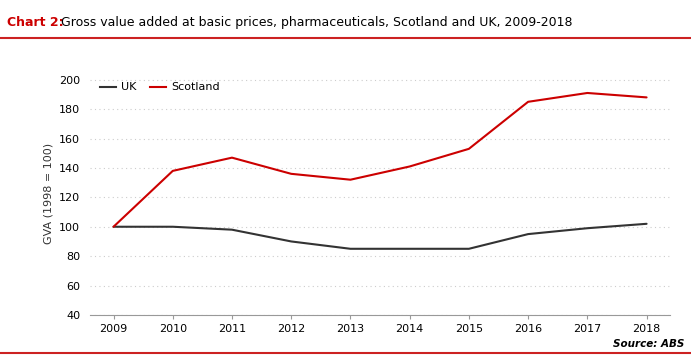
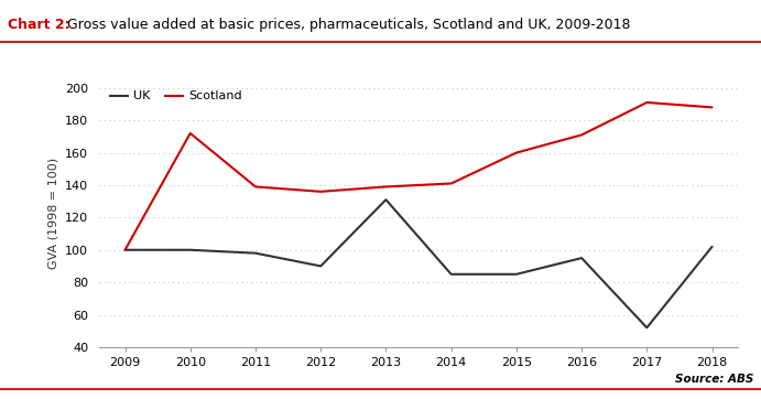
Scotland/2010: 138 -> 172
Scotland/2011: 147 -> 139
UK/2013: 85 -> 131
Scotland/2013: 132 -> 139
Scotland/2015: 153 -> 160
Scotland/2016: 185 -> 171
UK/2017: 99 -> 52
